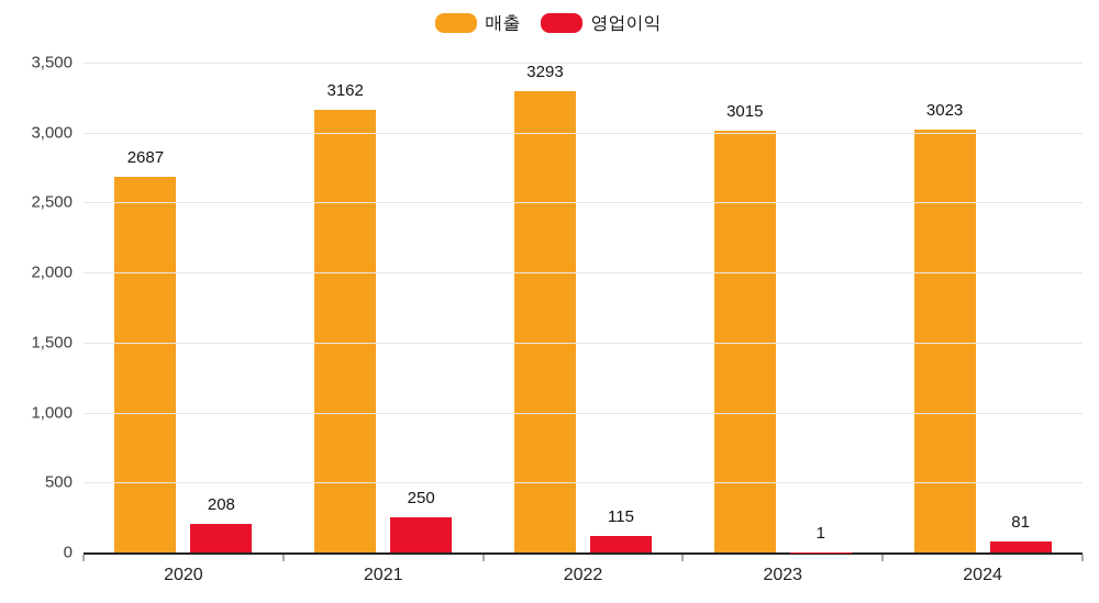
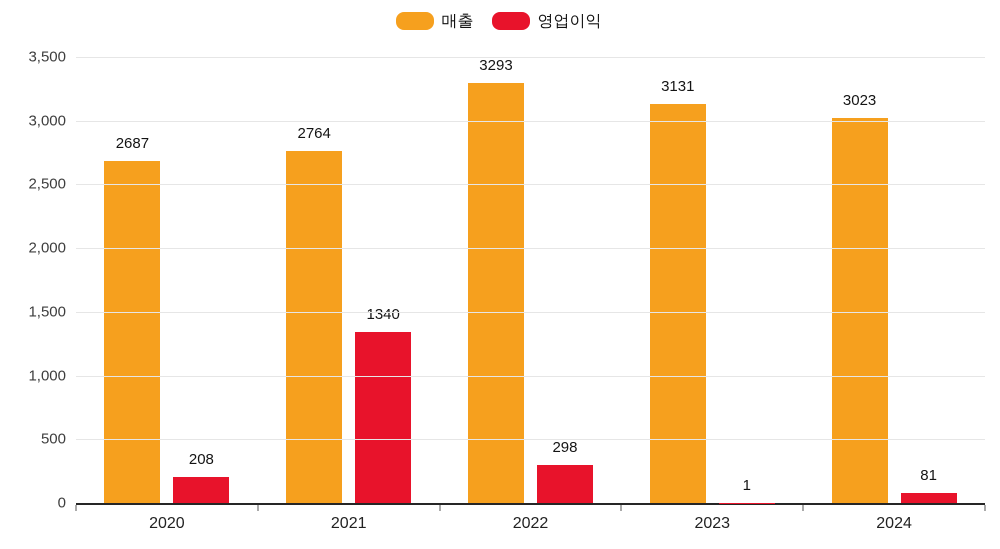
매출/2021: 3162 -> 2764
영업이익/2021: 250 -> 1340
영업이익/2022: 115 -> 298
매출/2023: 3015 -> 3131
